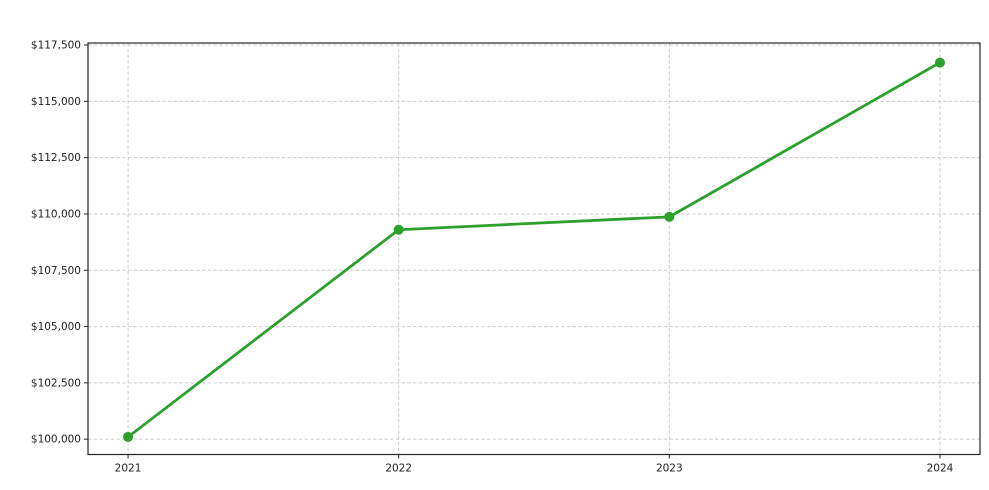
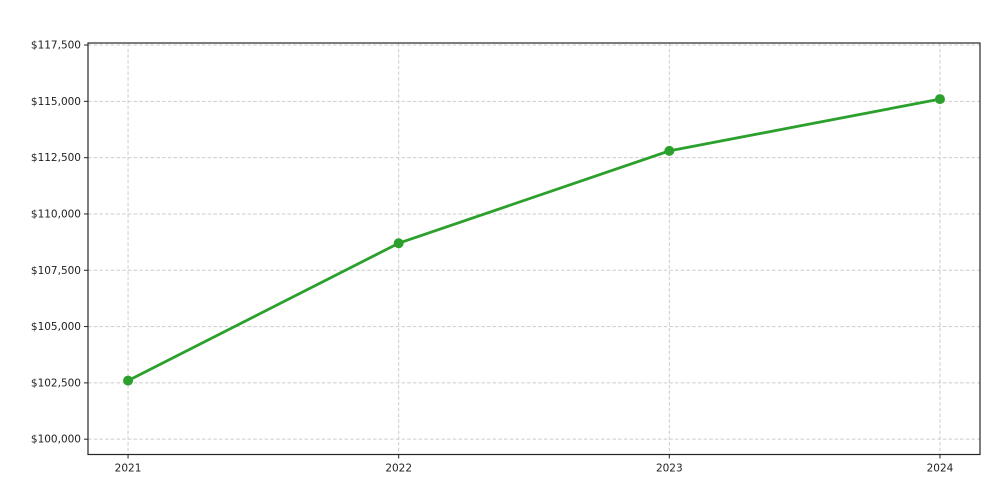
2021: $100100 -> $102600
2022: $109300 -> $108700
2023: $109900 -> $112800
2024: $116700 -> $115100
